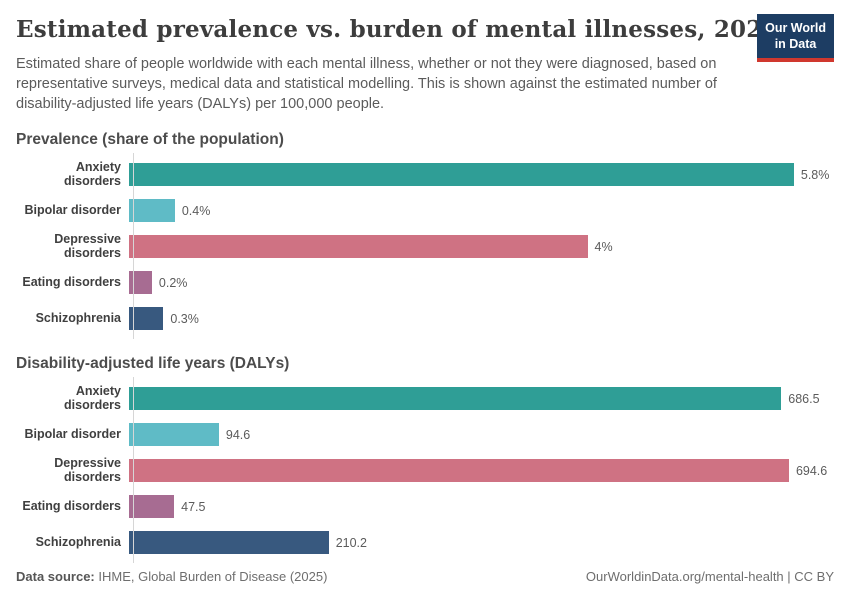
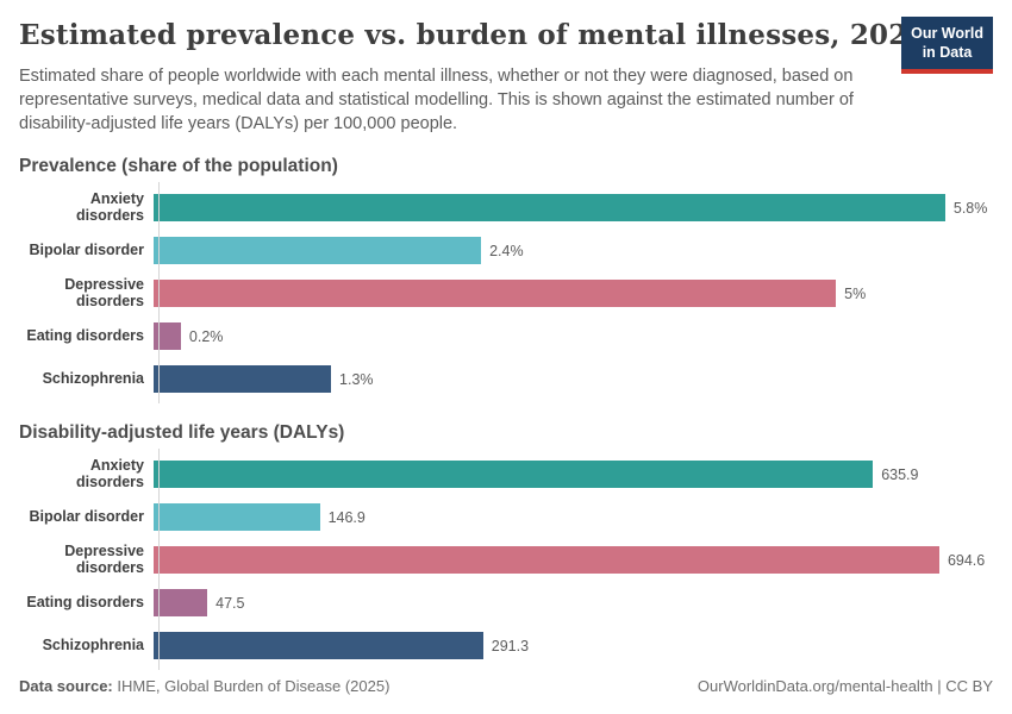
Prevalence (share of the population)/Bipolar disorder: 0.4% -> 2.4%
Prevalence (share of the population)/Depressive disorders: 4% -> 5%
Prevalence (share of the population)/Schizophrenia: 0.3% -> 1.3%
Disability-adjusted life years (DALYs)/Anxiety disorders: 686.5 -> 635.9
Disability-adjusted life years (DALYs)/Bipolar disorder: 94.6 -> 146.9
Disability-adjusted life years (DALYs)/Schizophrenia: 210.2 -> 291.3
